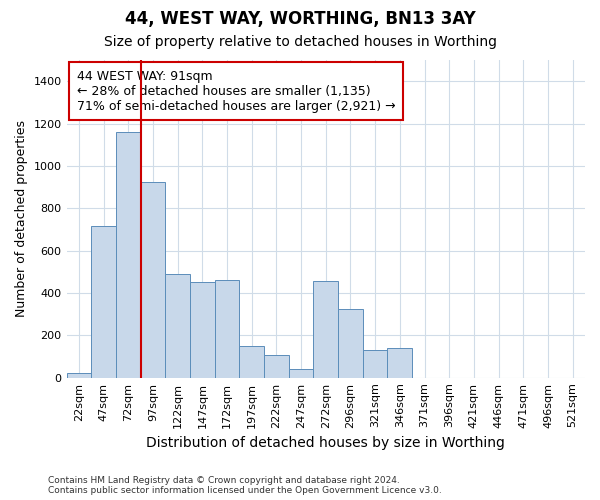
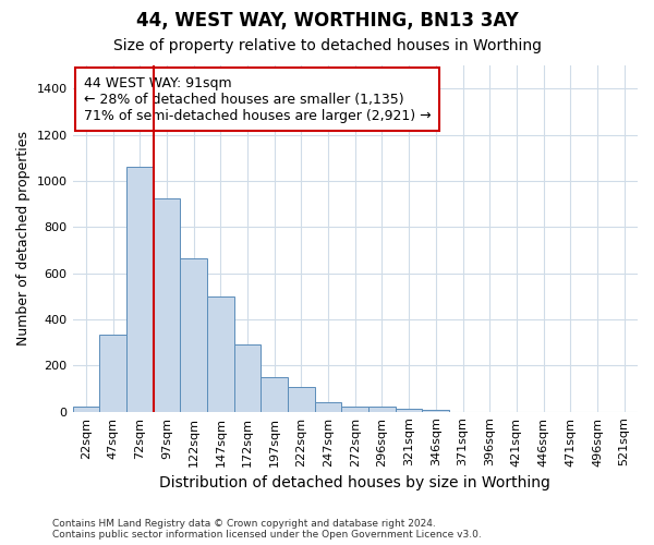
47sqm: 715 -> 335
72sqm: 1160 -> 1060
122sqm: 490 -> 665
147sqm: 450 -> 500
172sqm: 460 -> 290
272sqm: 455 -> 22
296sqm: 325 -> 20
321sqm: 130 -> 15
346sqm: 140 -> 10
